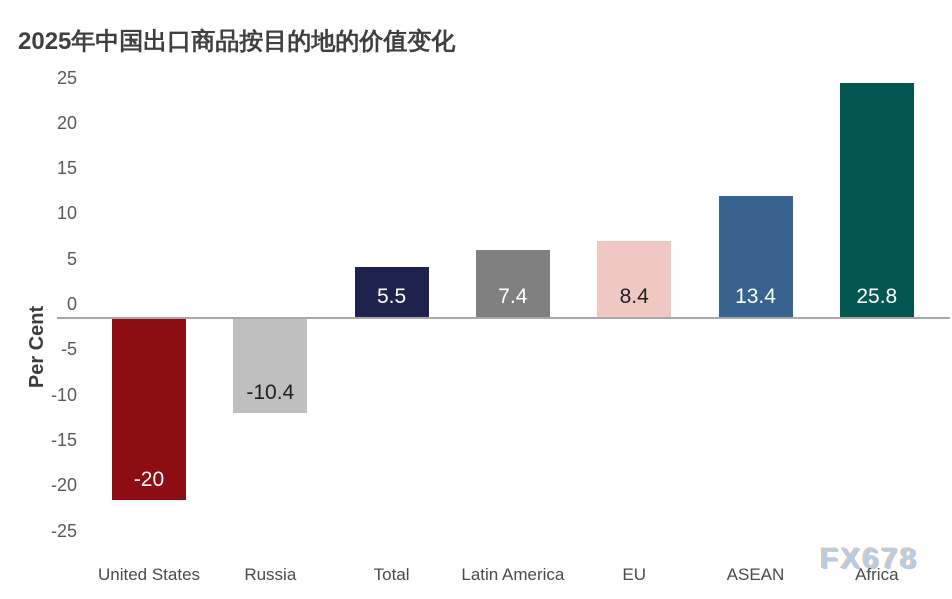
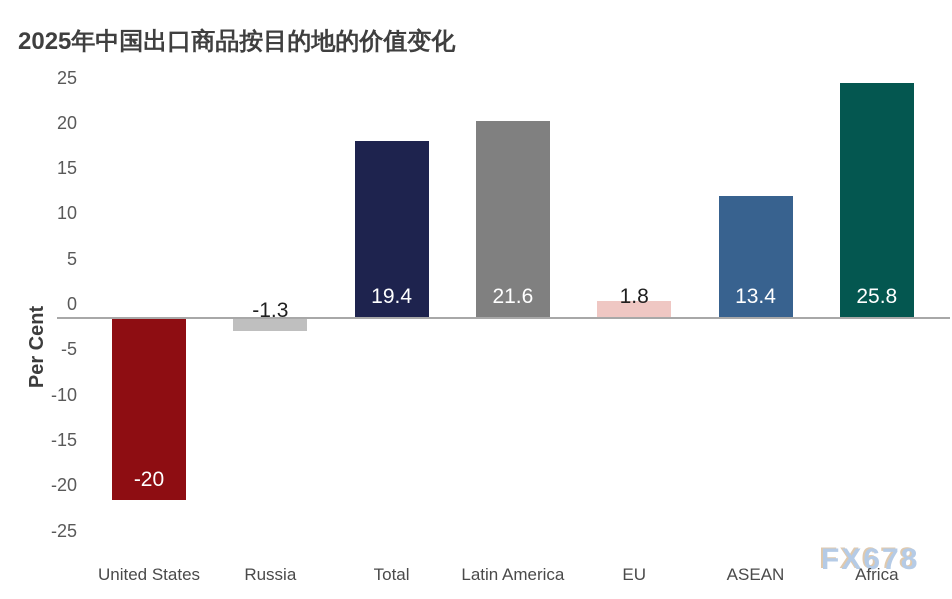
Russia: -10.4 -> -1.3
Total: 5.5 -> 19.4
Latin America: 7.4 -> 21.6
EU: 8.4 -> 1.8
